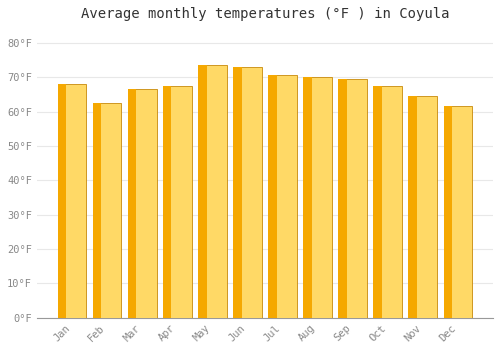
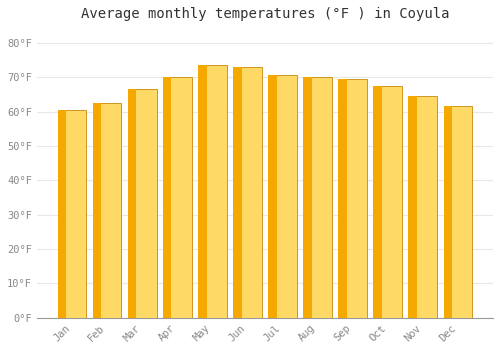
Jan: 68.0°F -> 60.5°F
Apr: 67.5°F -> 70.0°F
